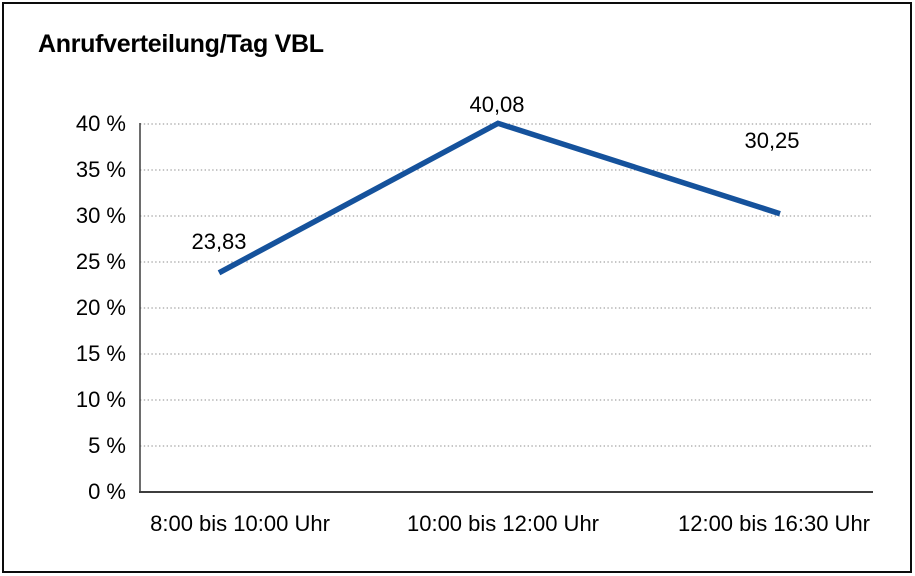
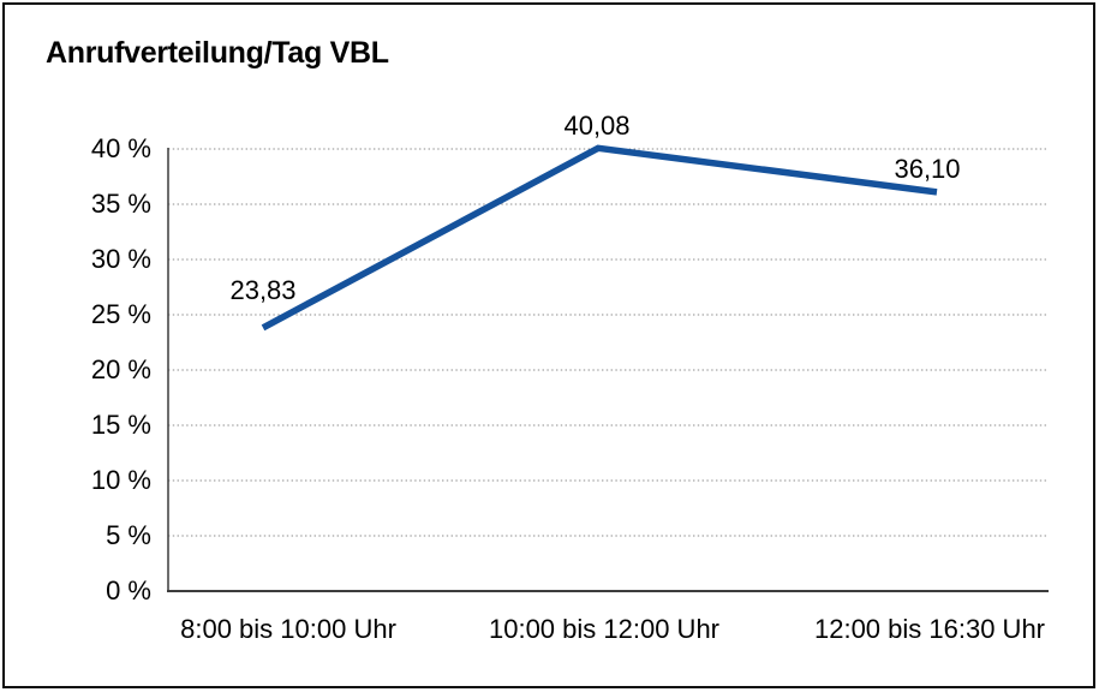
12:00 bis 16:30 Uhr: 30,25 -> 36,10
